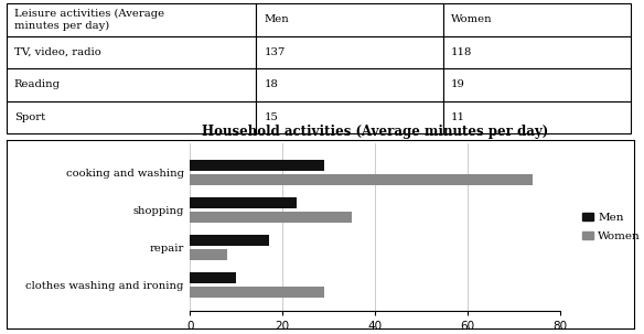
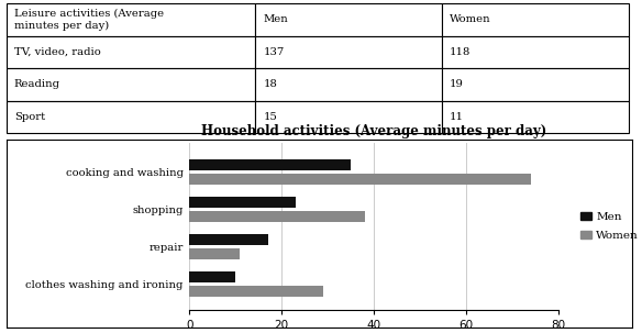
Men/cooking and washing: 29 -> 35
Women/shopping: 35 -> 38
Women/repair: 8 -> 11
